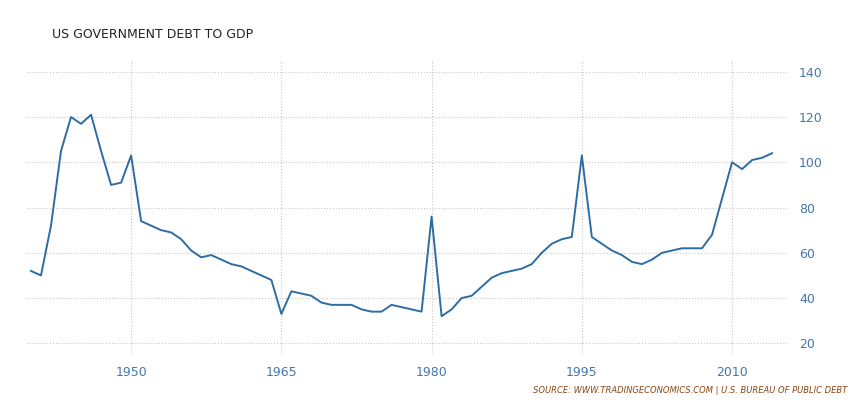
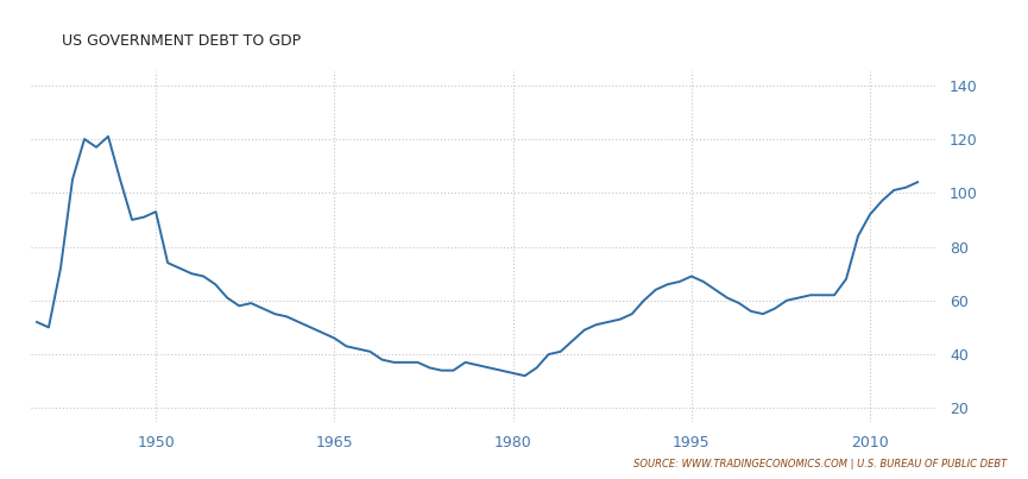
1950: 103 -> 93
1965: 33 -> 46
1980: 76 -> 33
1995: 103 -> 69
2010: 100 -> 92
